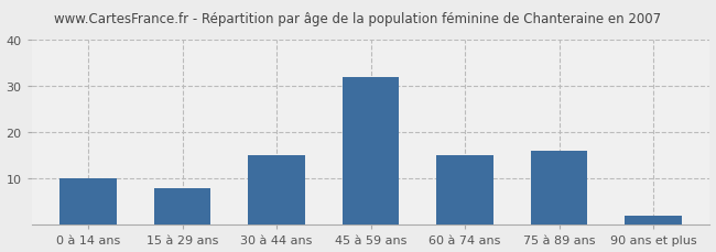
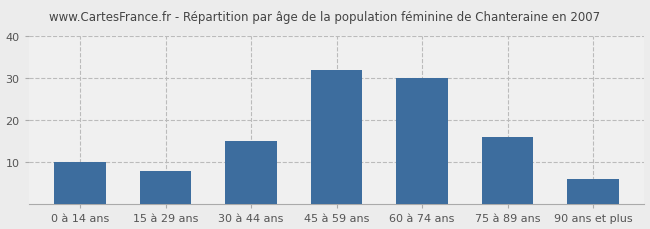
60 à 74 ans: 15 -> 30
90 ans et plus: 2 -> 6
